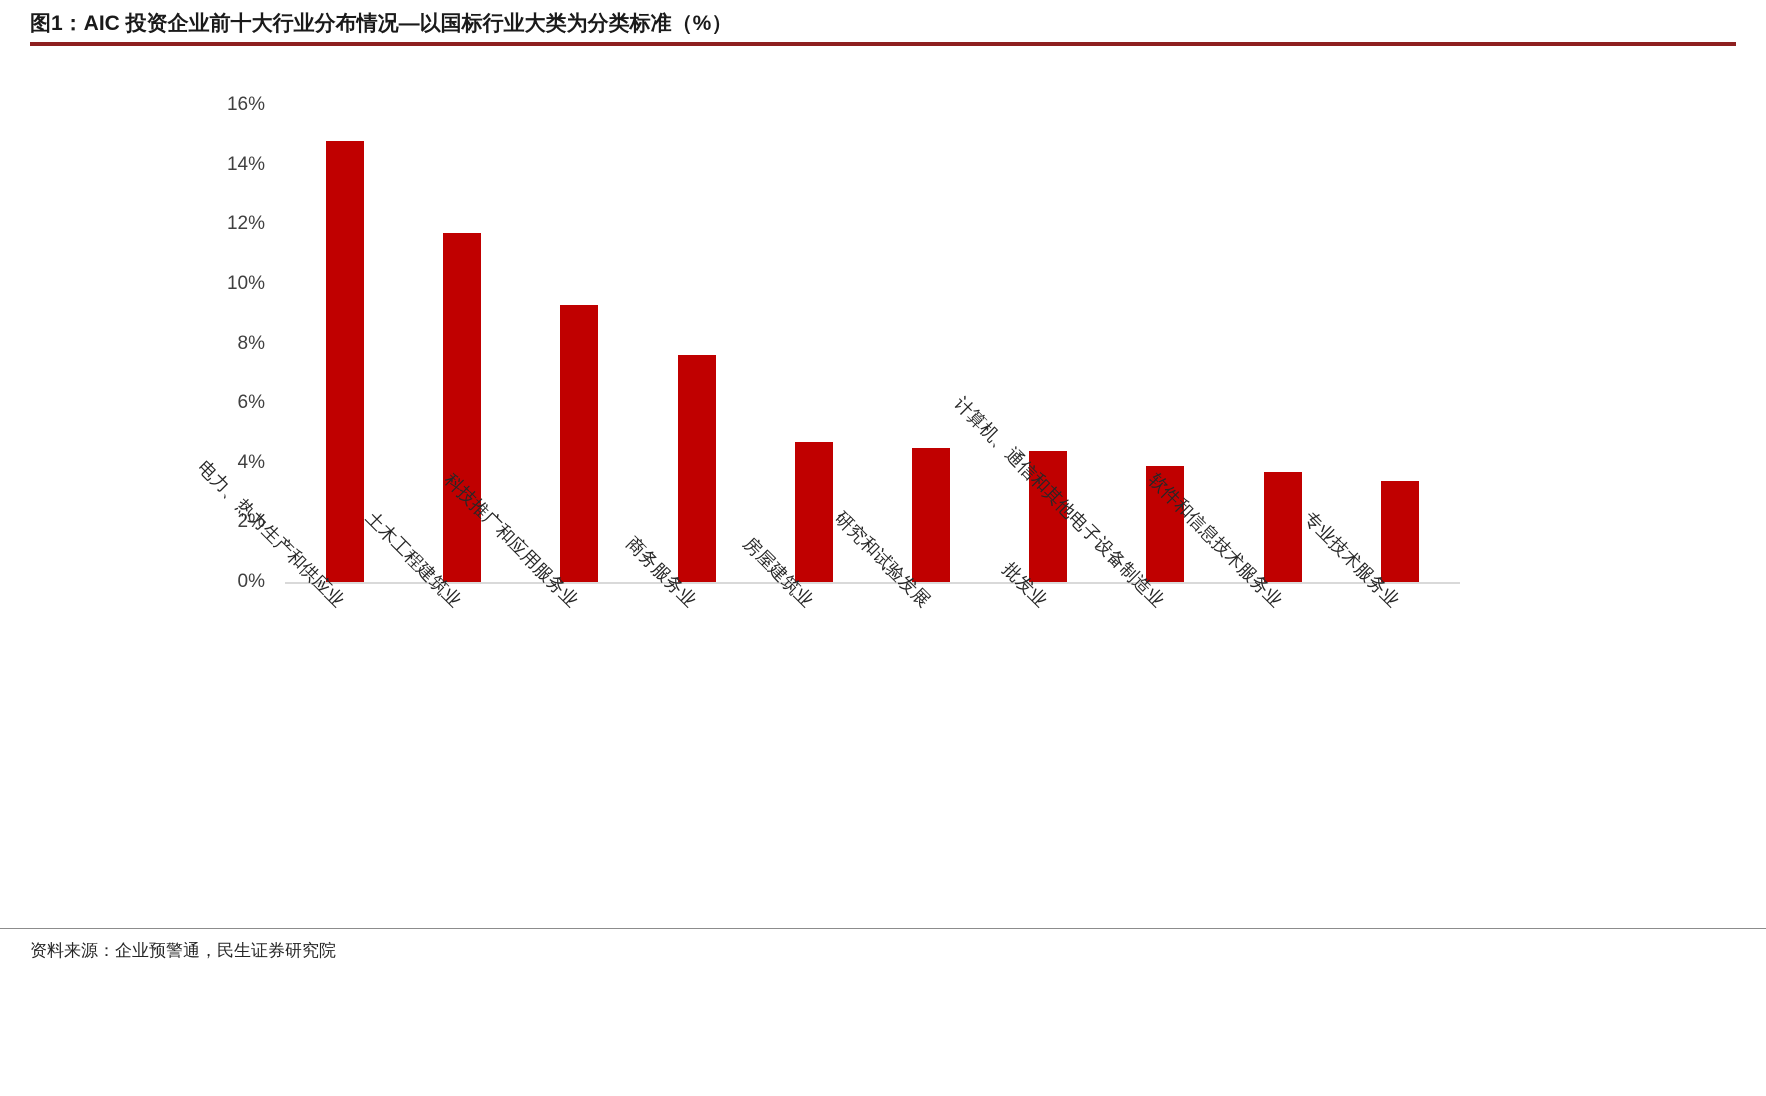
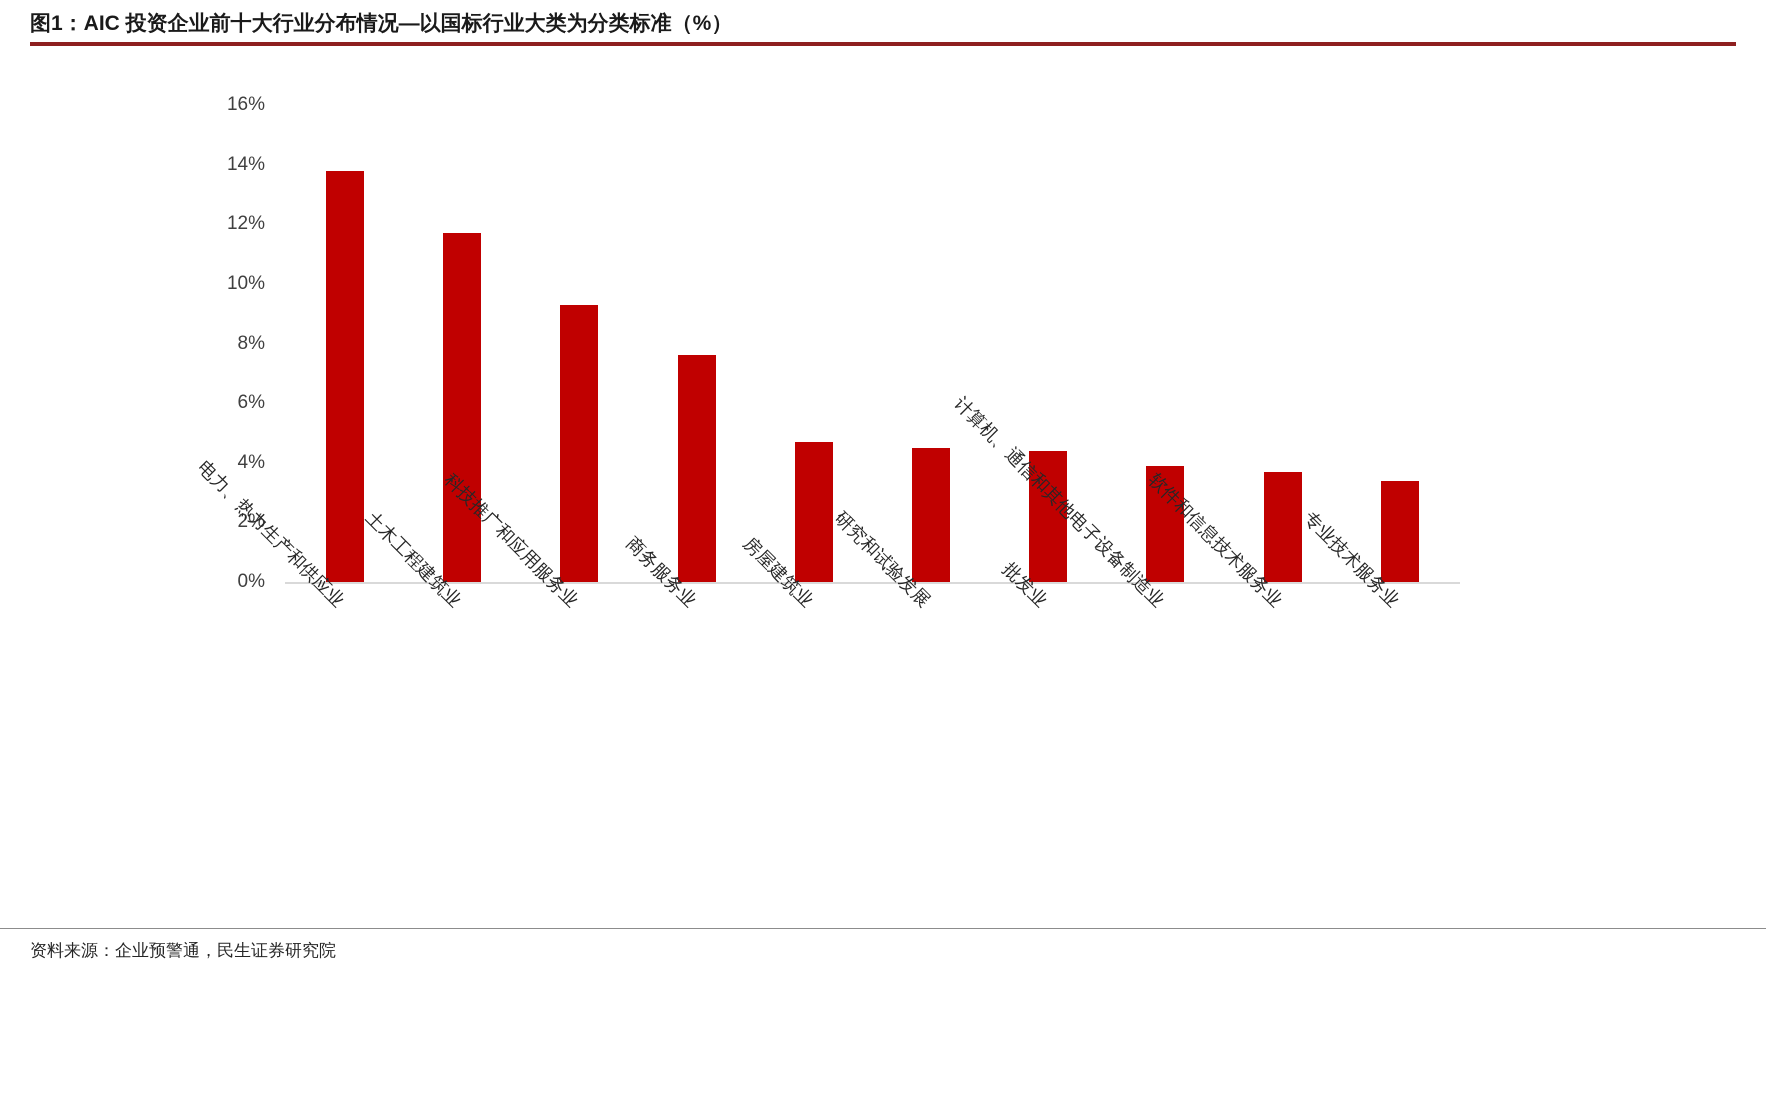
电力、热力生产和供应业: 14.8% -> 13.8%
